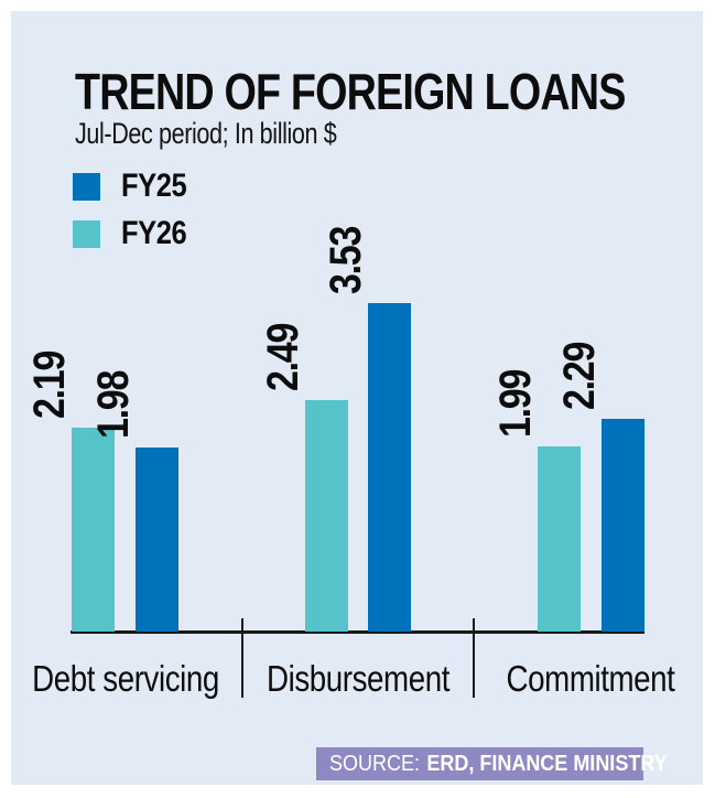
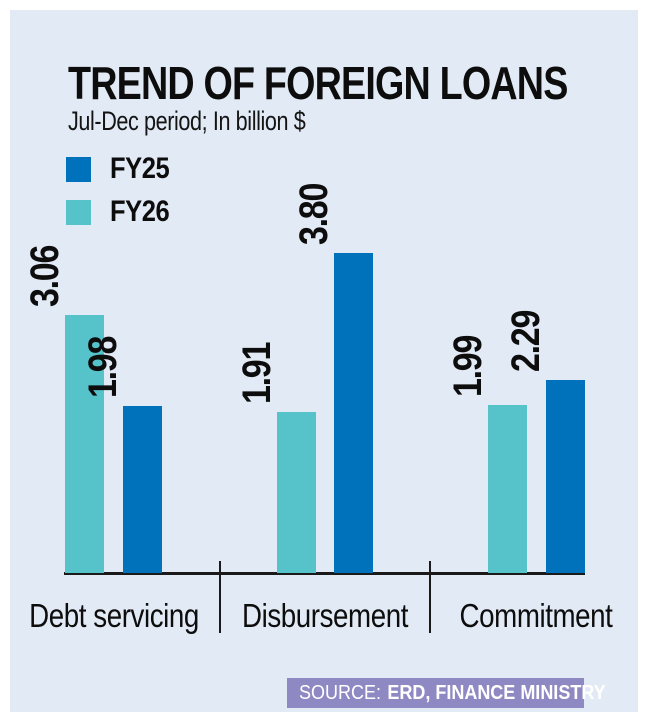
FY26/Debt servicing: 2.19 -> 3.06
FY25/Disbursement: 3.53 -> 3.80
FY26/Disbursement: 2.49 -> 1.91
